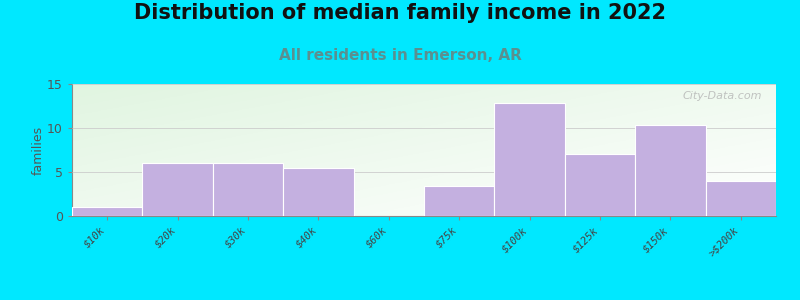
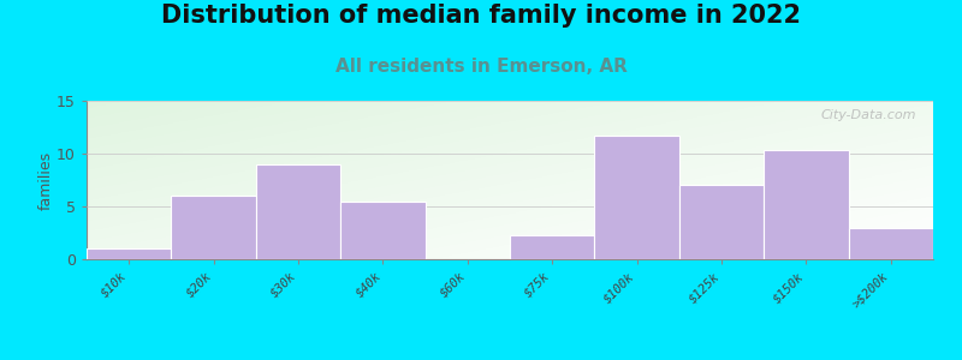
$30k: 6.0 -> 9.0
$75k: 3.4 -> 2.3
$100k: 12.8 -> 11.7
>$200k: 4.0 -> 3.0
